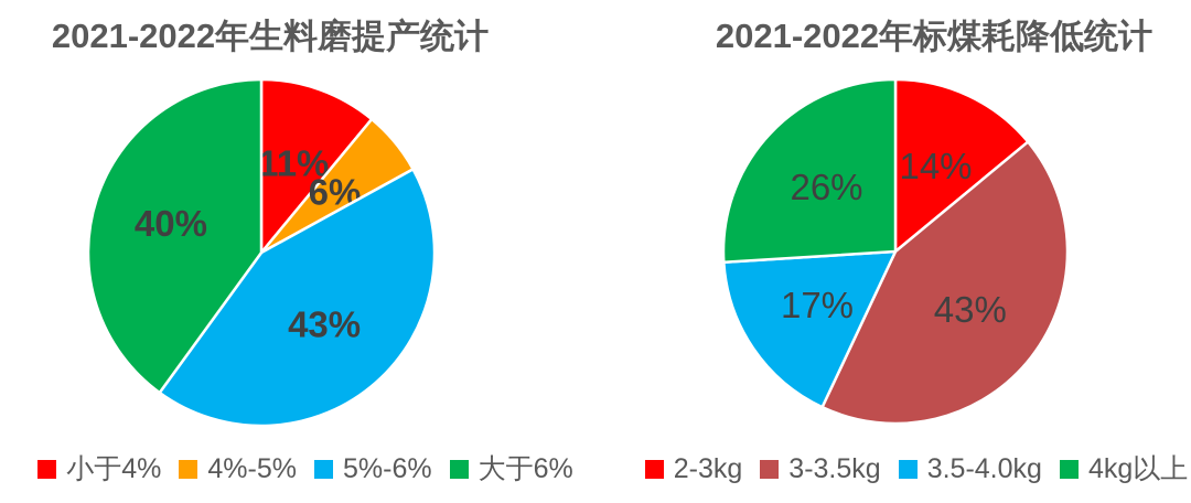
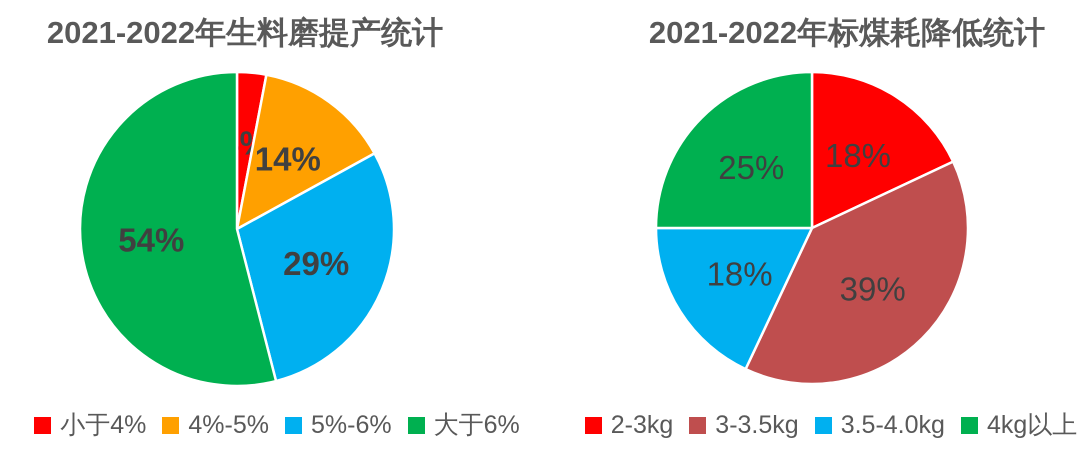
2021-2022年生料磨提产统计/小于4%: 11% -> 3%
2021-2022年生料磨提产统计/4%-5%: 6% -> 14%
2021-2022年生料磨提产统计/5%-6%: 43% -> 29%
2021-2022年生料磨提产统计/大于6%: 40% -> 54%
2021-2022年标煤耗降低统计/2-3kg: 14% -> 18%
2021-2022年标煤耗降低统计/3-3.5kg: 43% -> 39%
2021-2022年标煤耗降低统计/3.5-4.0kg: 17% -> 18%
2021-2022年标煤耗降低统计/4kg以上: 26% -> 25%
